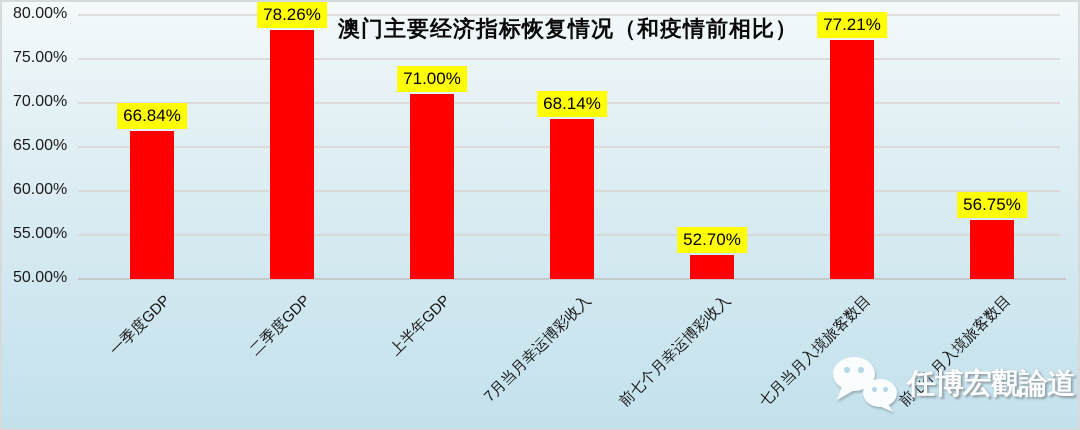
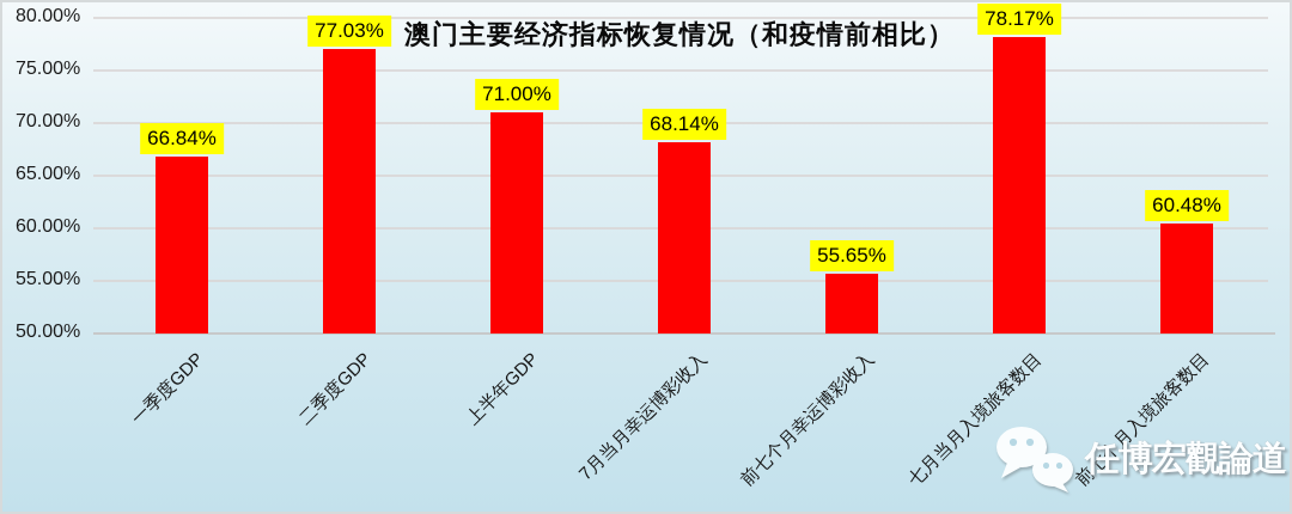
二季度GDP: 78.26% -> 77.03%
前七个月幸运博彩收入: 52.70% -> 55.65%
七月当月入境旅客数目: 77.21% -> 78.17%
前七个月入境旅客数目: 56.75% -> 60.48%
